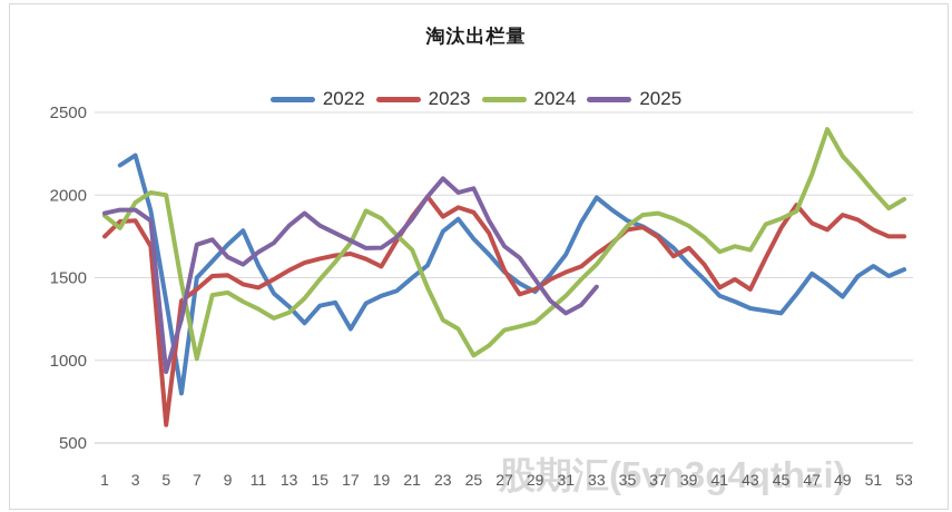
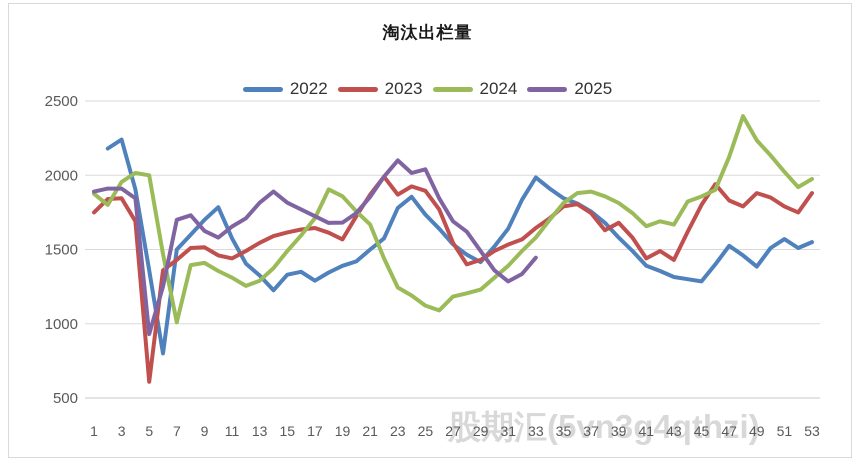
2022/17: 1190 -> 1290
2024/25: 1030 -> 1120
2023/53: 1750 -> 1880
